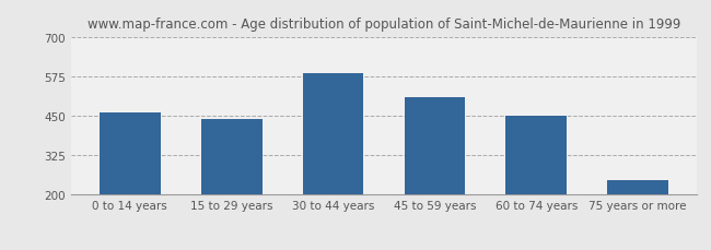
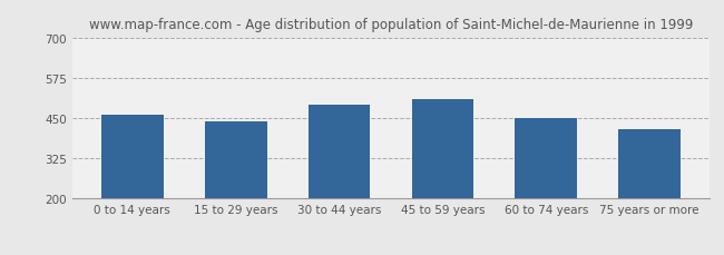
30 to 44 years: 585 -> 490
75 years or more: 245 -> 415
